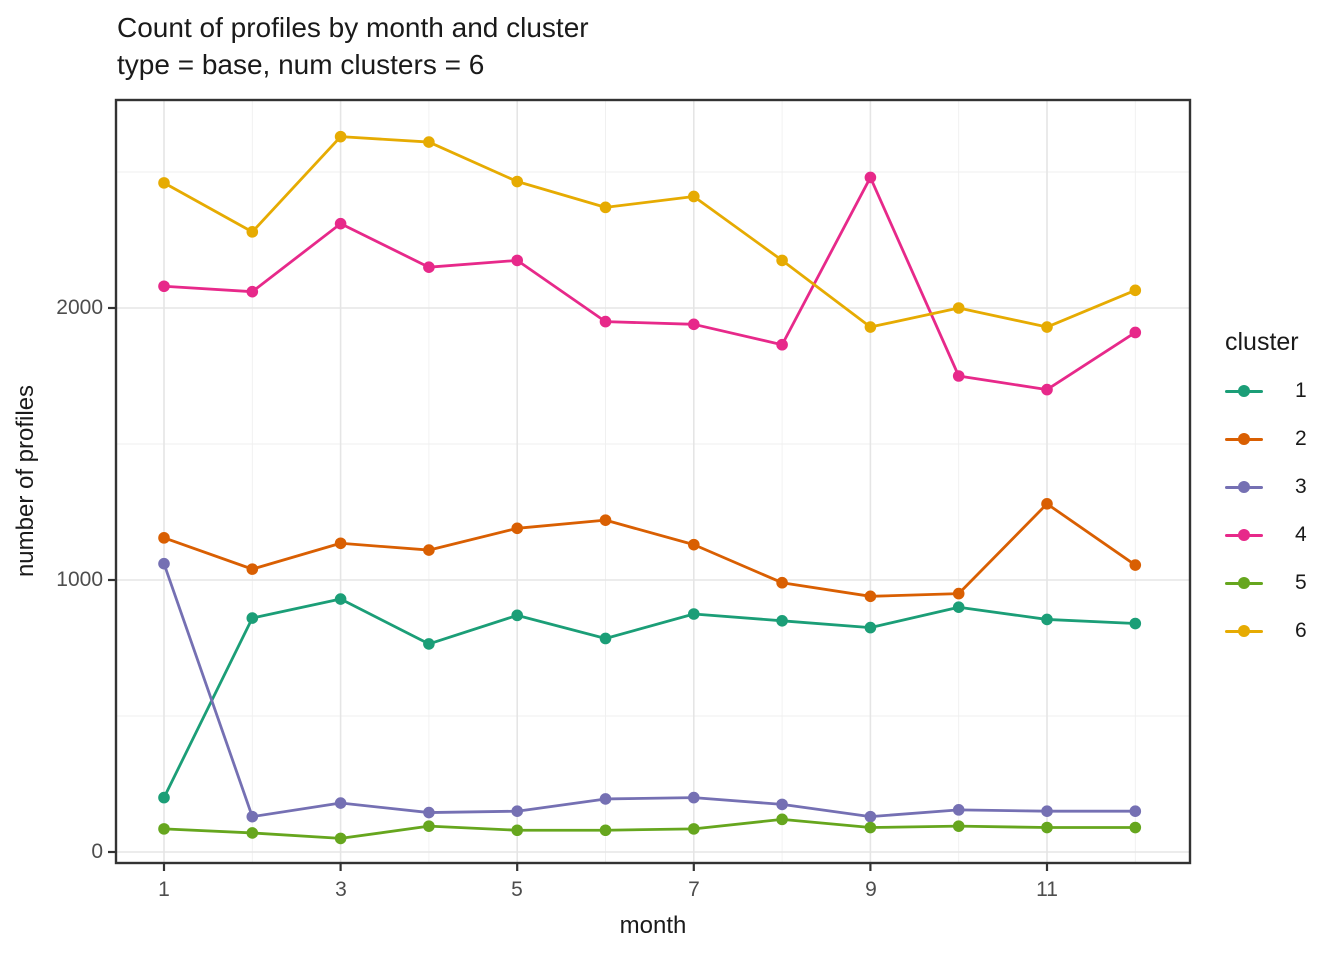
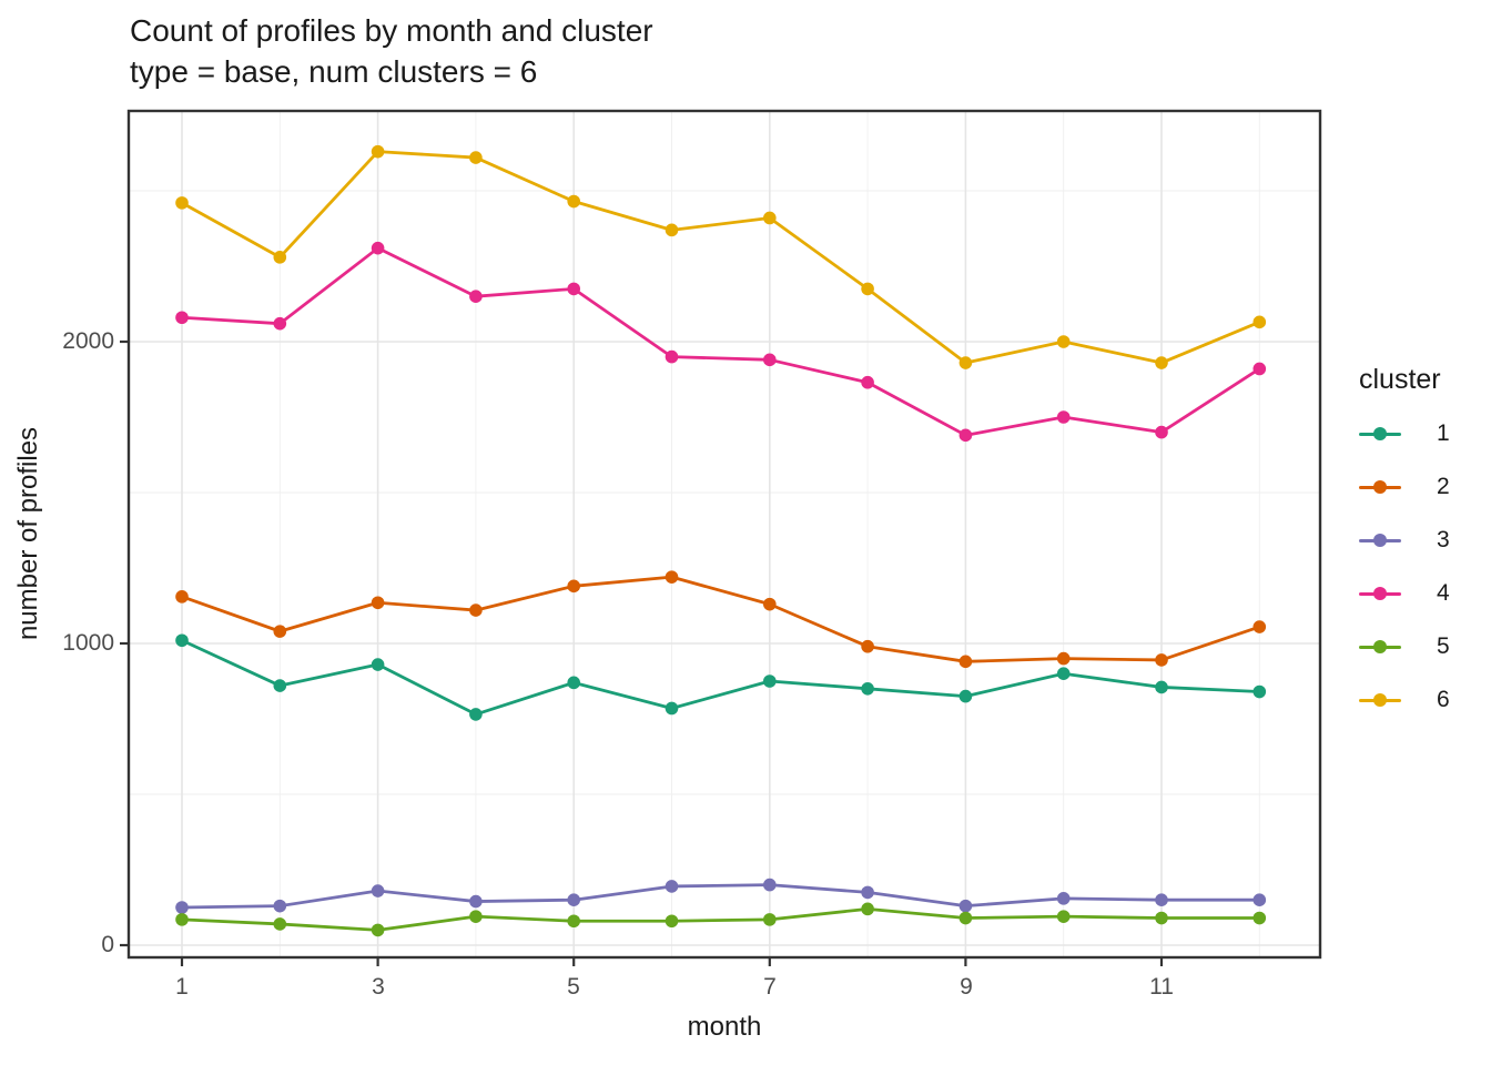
1/1: 200 -> 1010
3/1: 1060 -> 120
4/9: 2480 -> 1690
2/11: 1280 -> 940
